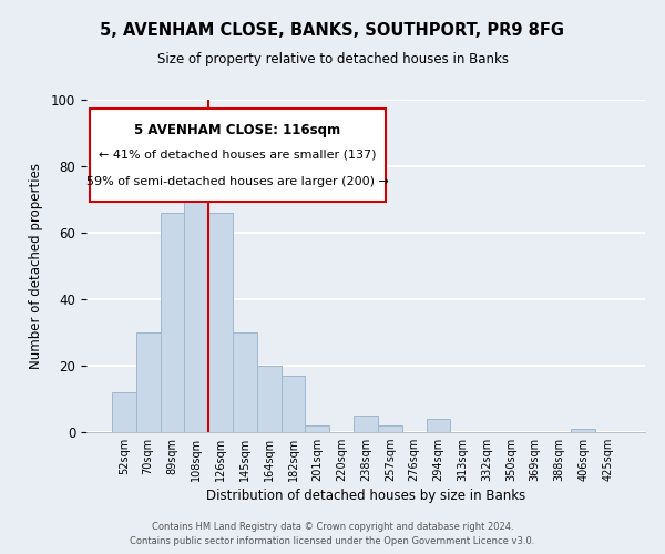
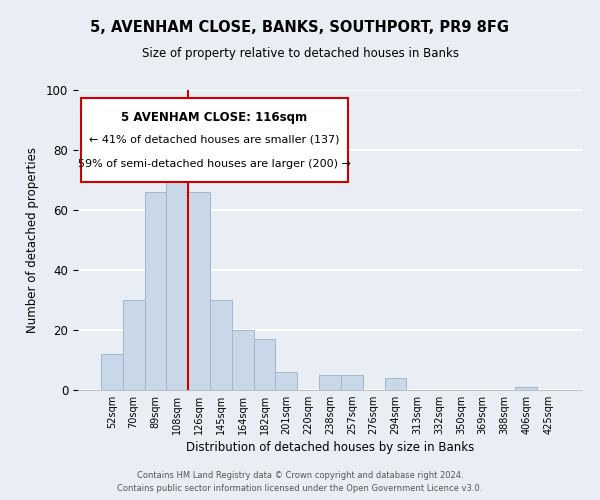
201sqm: 2 -> 6
257sqm: 2 -> 5
